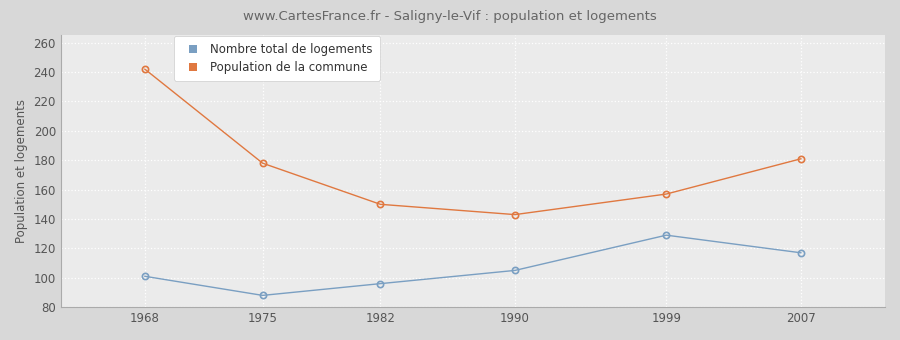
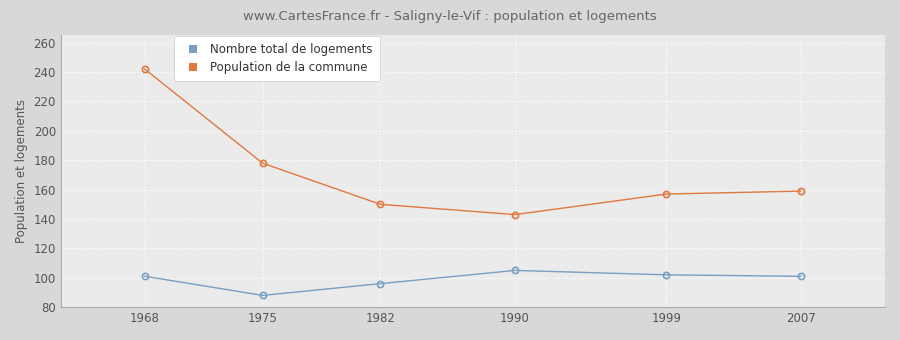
Nombre total de logements/1999: 129 -> 102
Nombre total de logements/2007: 117 -> 101
Population de la commune/2007: 181 -> 159
